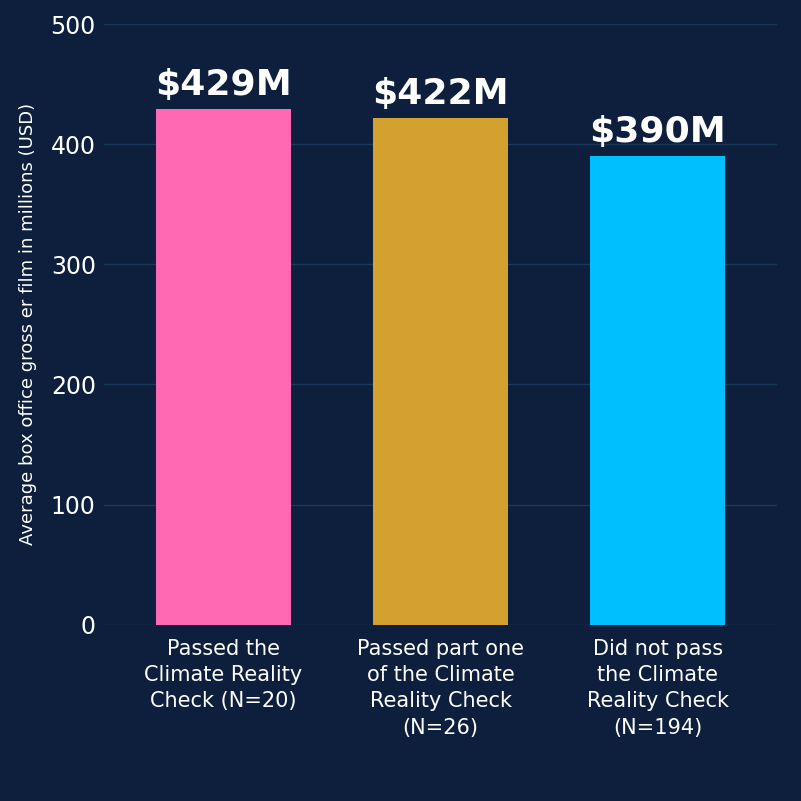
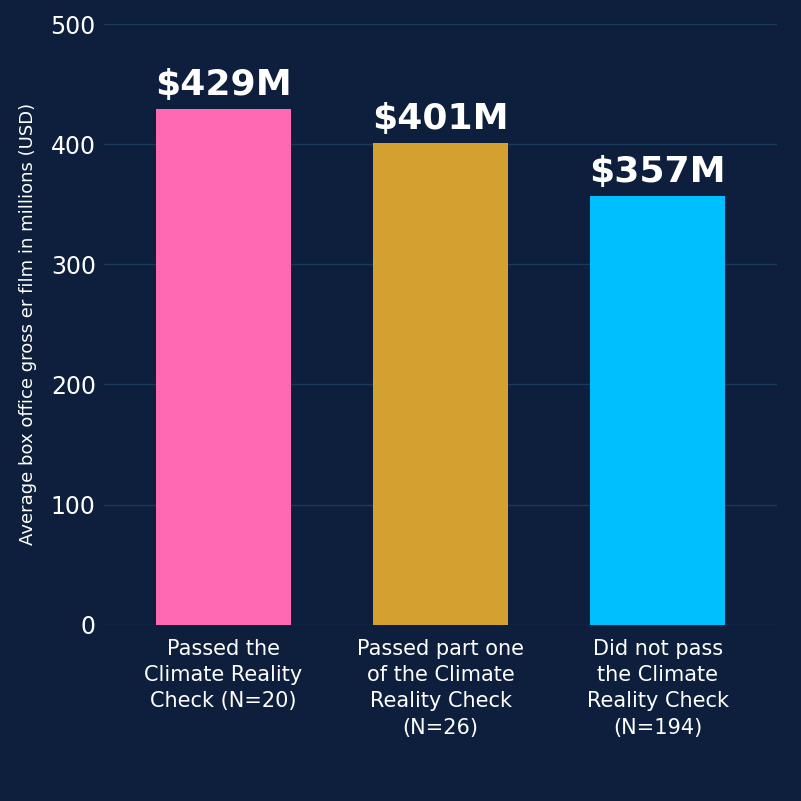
Passed part one of the Climate Reality Check (N=26): $422M -> $401M
Did not pass the Climate Reality Check (N=194): $390M -> $357M
